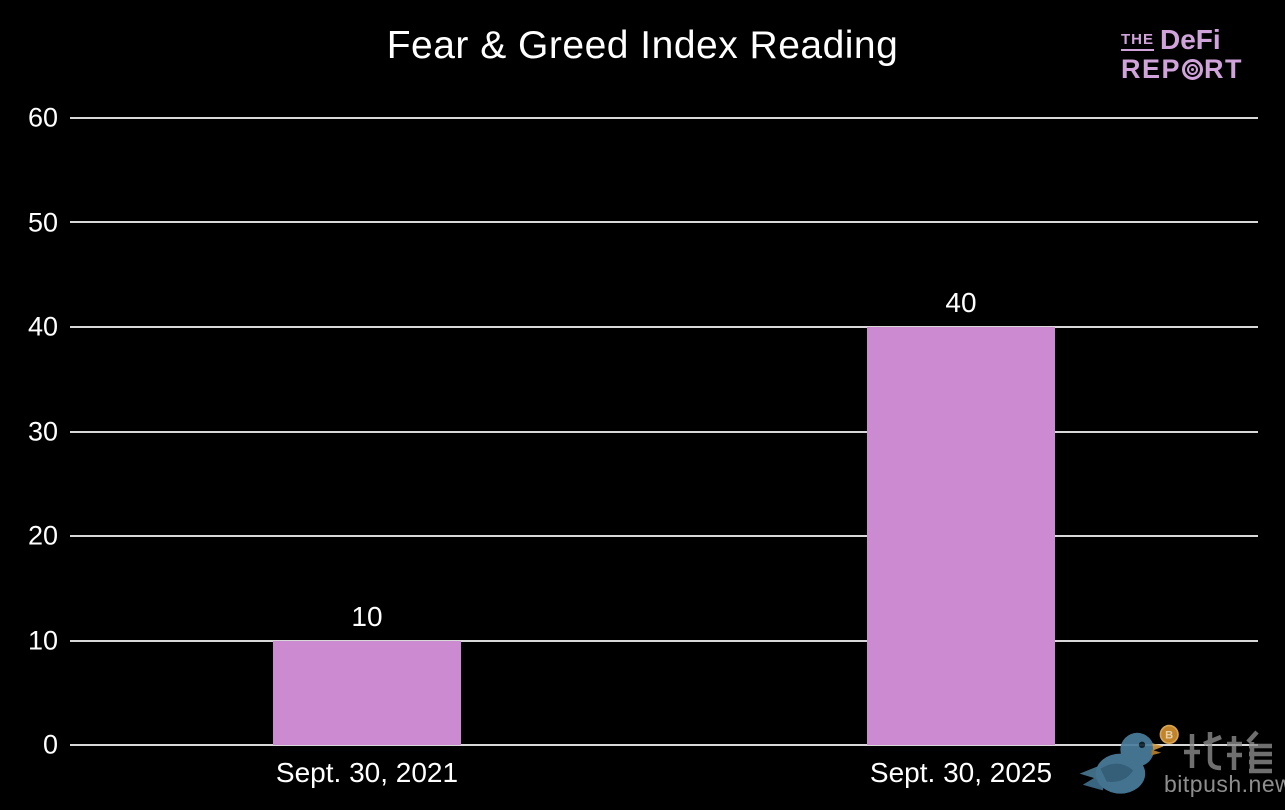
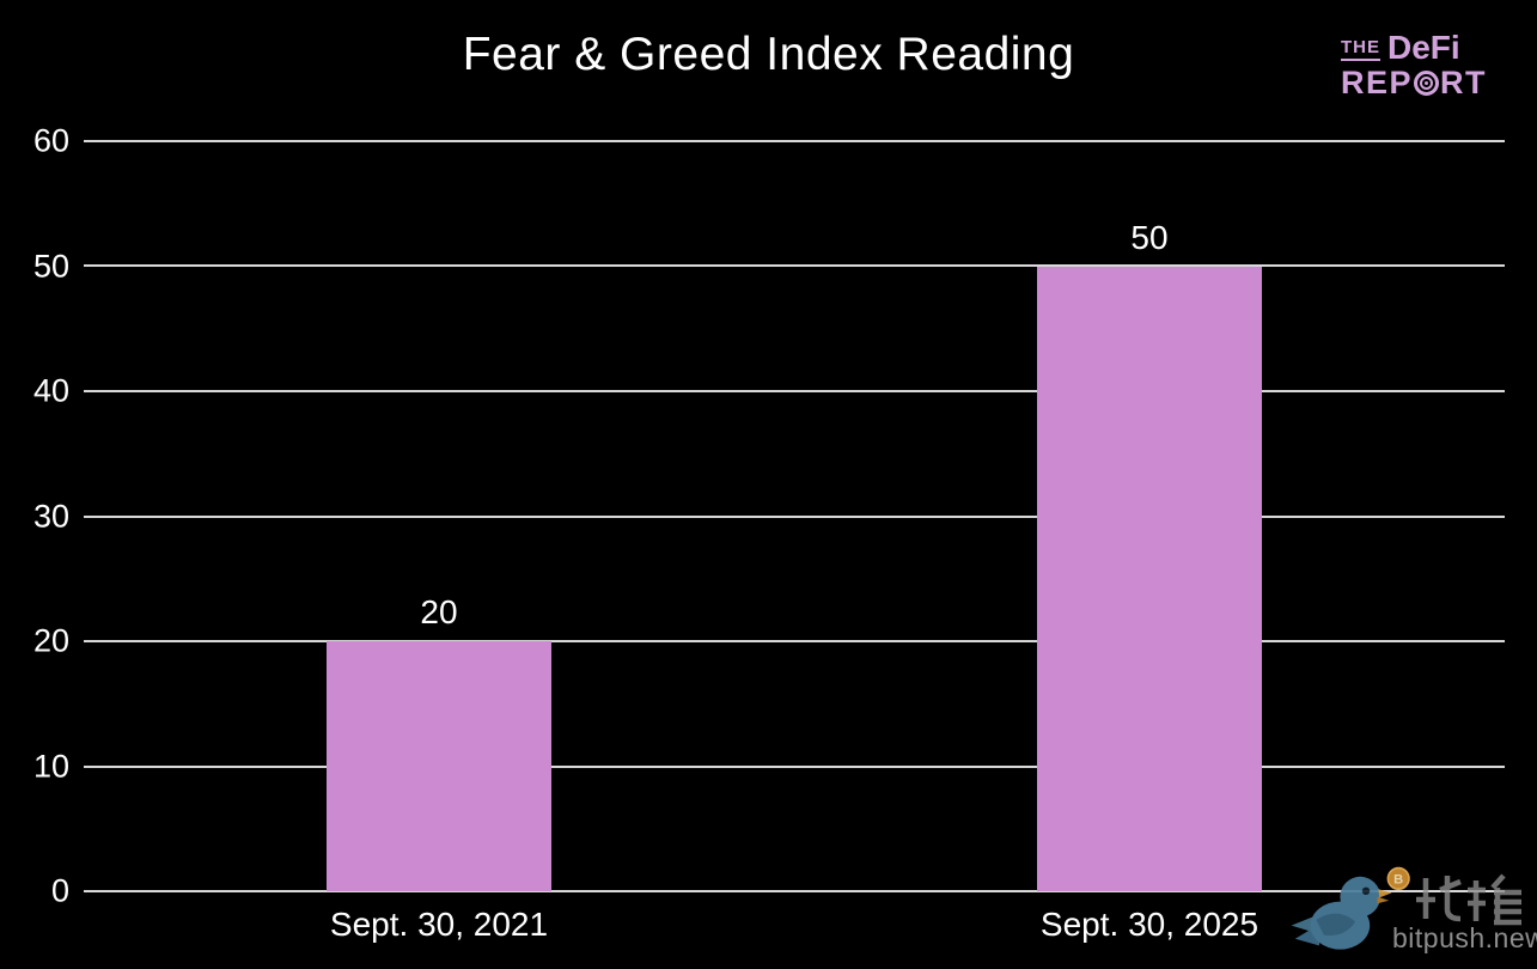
Sept. 30, 2021: 10 -> 20
Sept. 30, 2025: 40 -> 50
